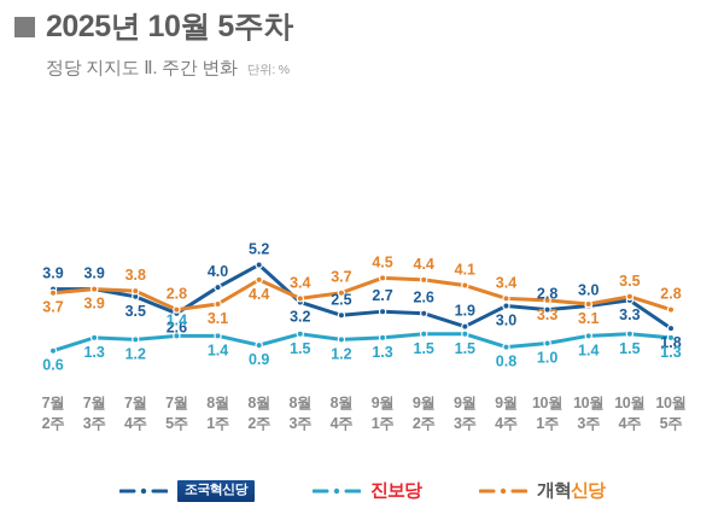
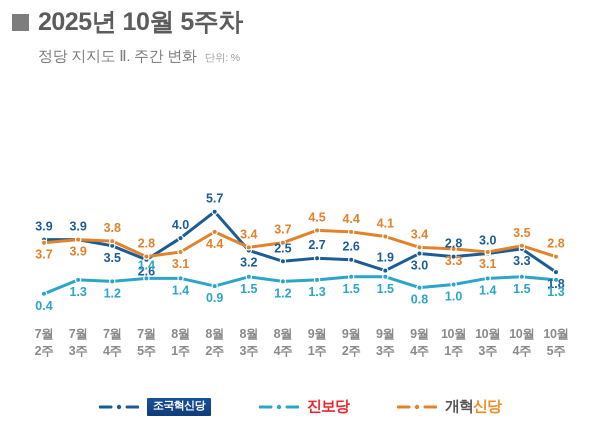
진보당/7월 2주: 0.6 -> 0.4
조국혁신당/8월 2주: 5.2 -> 5.7
